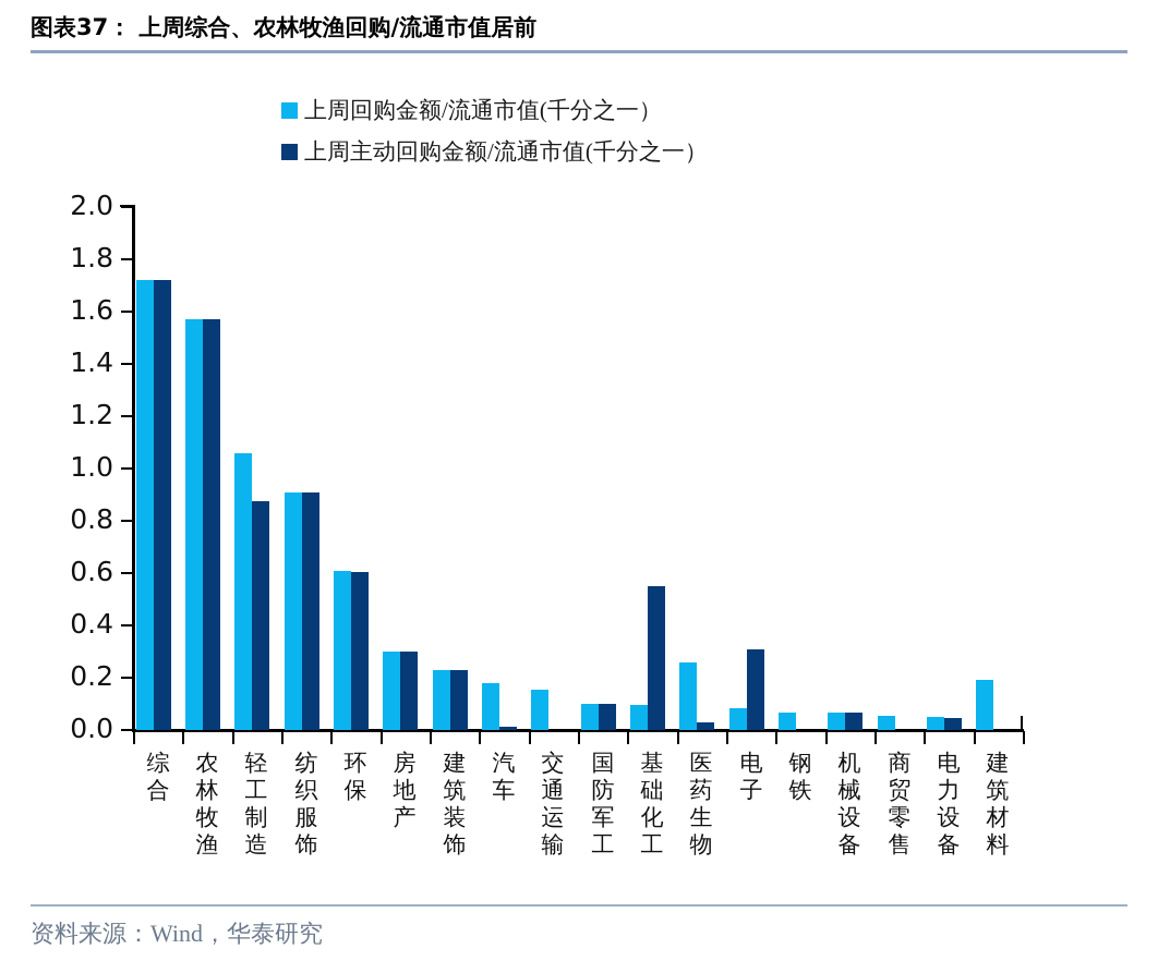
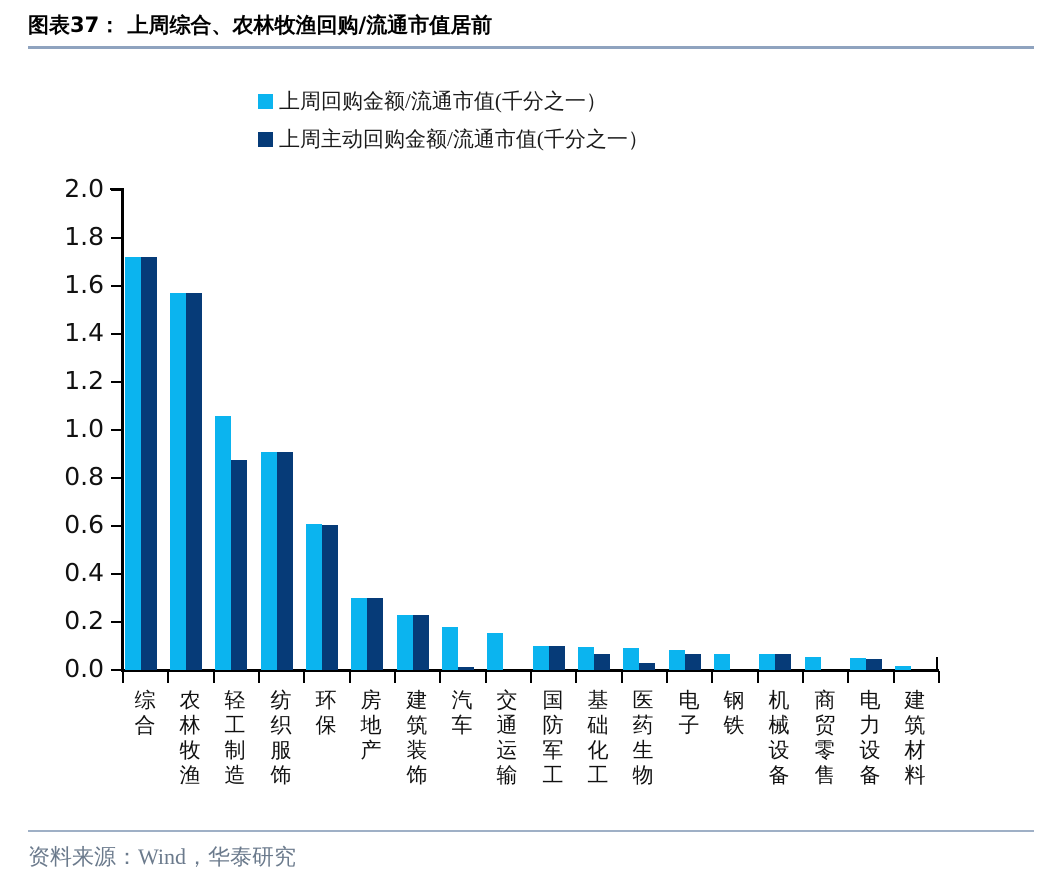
上周主动回购金额/流通市值(千分之一）/基础化工: 0.55 -> 0.07
上周回购金额/流通市值(千分之一）/医药生物: 0.26 -> 0.09
上周主动回购金额/流通市值(千分之一）/电子: 0.31 -> 0.07
上周回购金额/流通市值(千分之一）/建筑材料: 0.19 -> 0.01
